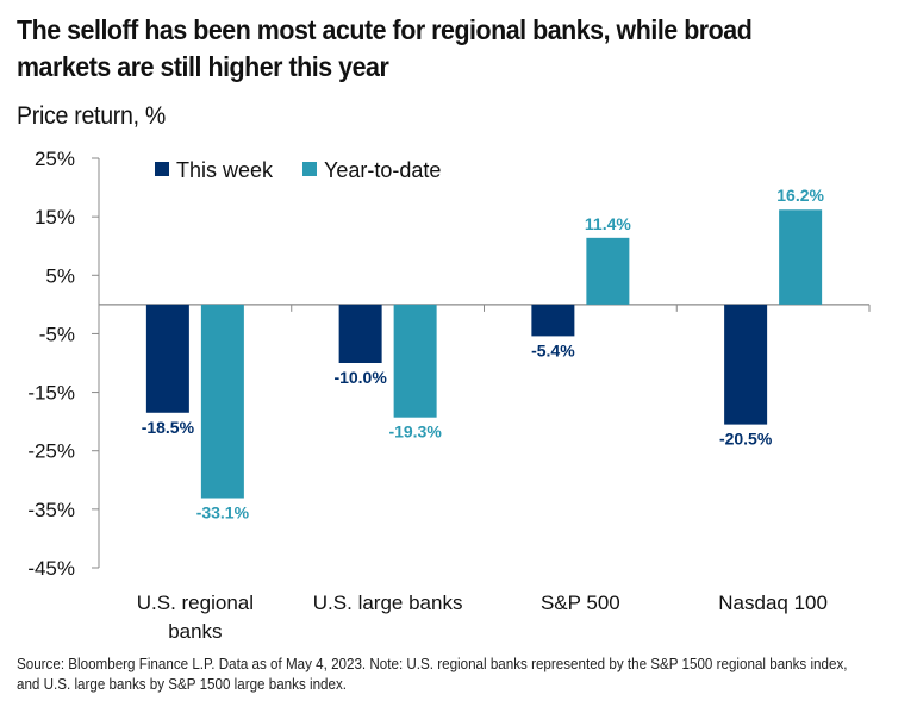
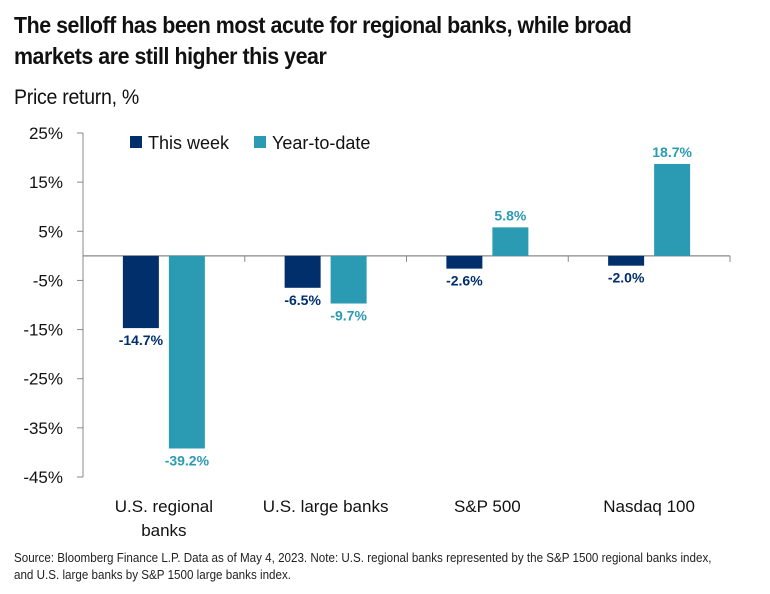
This week/U.S. regional banks: -18.5% -> -14.7%
Year-to-date/U.S. regional banks: -33.1% -> -39.2%
This week/U.S. large banks: -10.0% -> -6.5%
Year-to-date/U.S. large banks: -19.3% -> -9.7%
This week/S&P 500: -5.4% -> -2.6%
Year-to-date/S&P 500: 11.4% -> 5.8%
This week/Nasdaq 100: -20.5% -> -2.0%
Year-to-date/Nasdaq 100: 16.2% -> 18.7%
